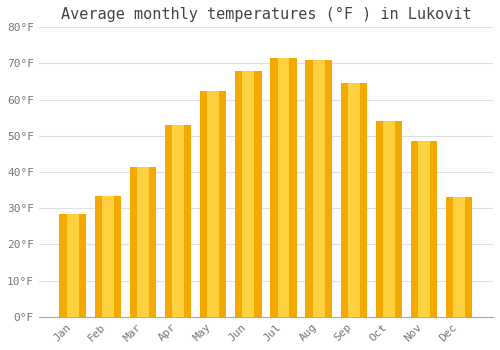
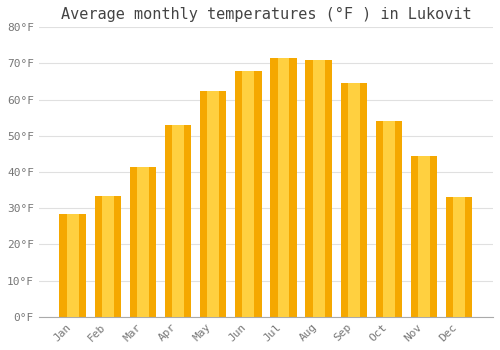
Nov: 48.5°F -> 44.5°F
